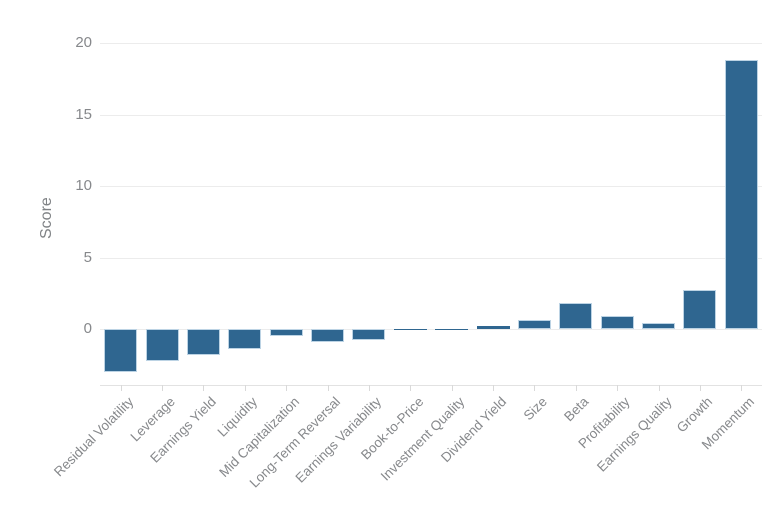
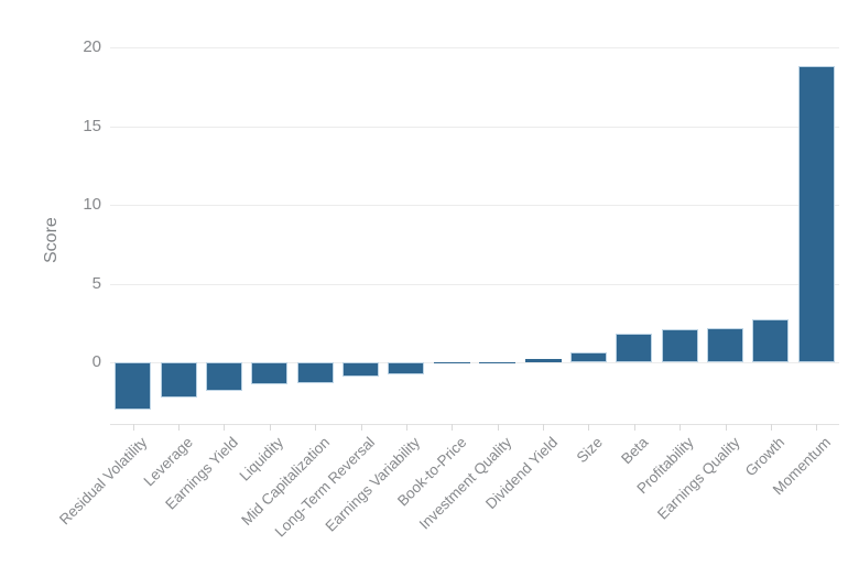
Mid Capitalization: -0.5 -> -1.3
Profitability: 0.9 -> 2.1
Earnings Quality: 0.4 -> 2.2
